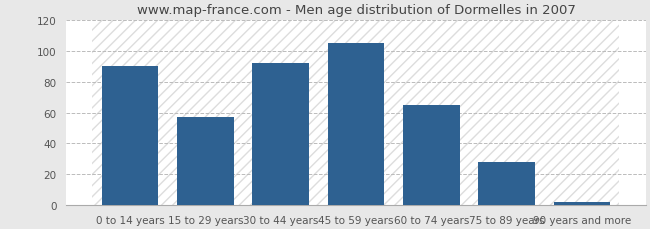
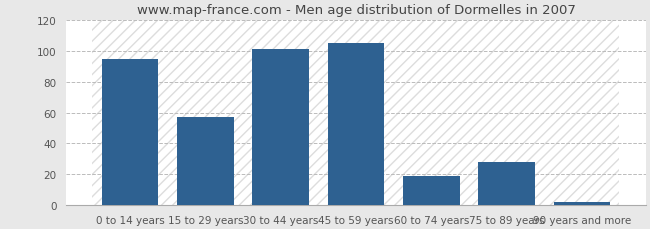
0 to 14 years: 90 -> 95
30 to 44 years: 92 -> 101
60 to 74 years: 65 -> 19
